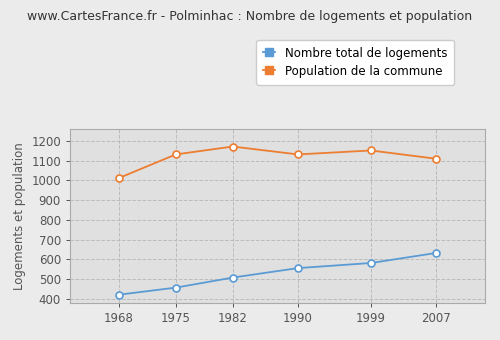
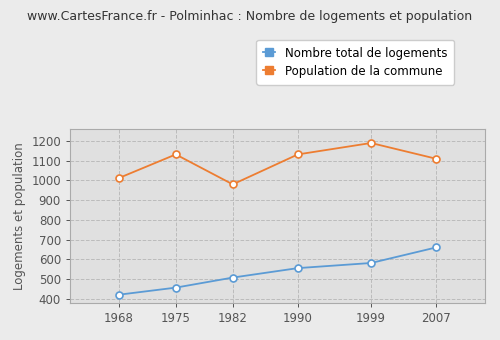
Population de la commune/1982: 1170 -> 980
Population de la commune/1999: 1150 -> 1190
Nombre total de logements/2007: 630 -> 660
